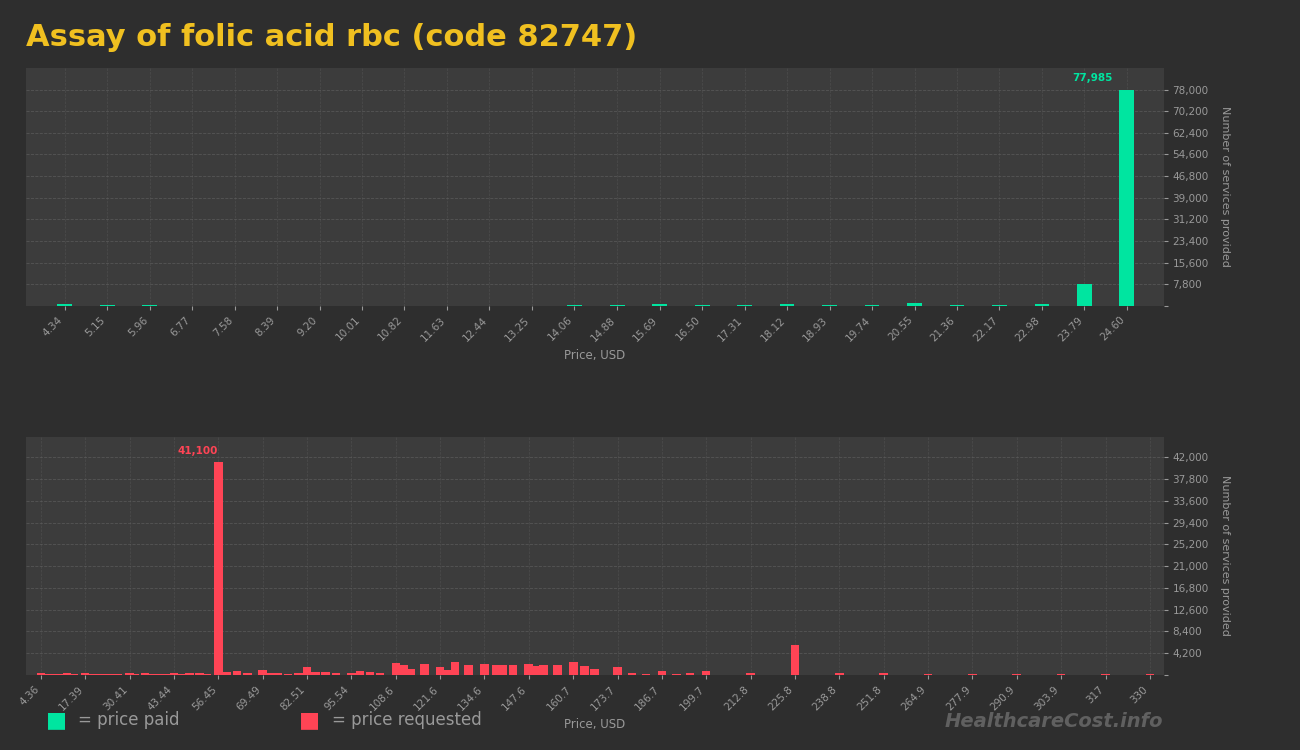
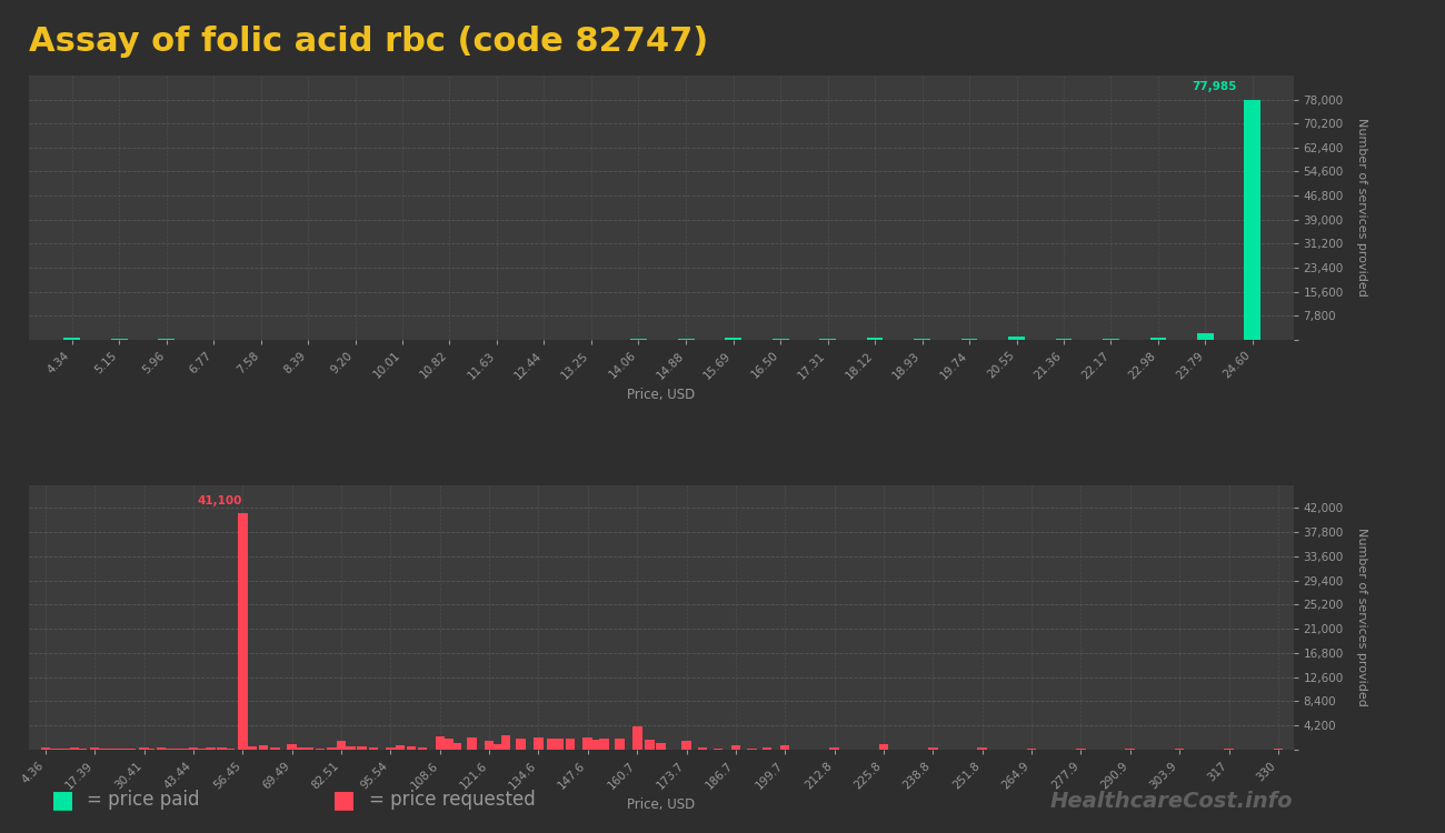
23.79: 8,000 -> 2,000
160.7: 2,600 -> 4,100
225.8: 5,800 -> 900
